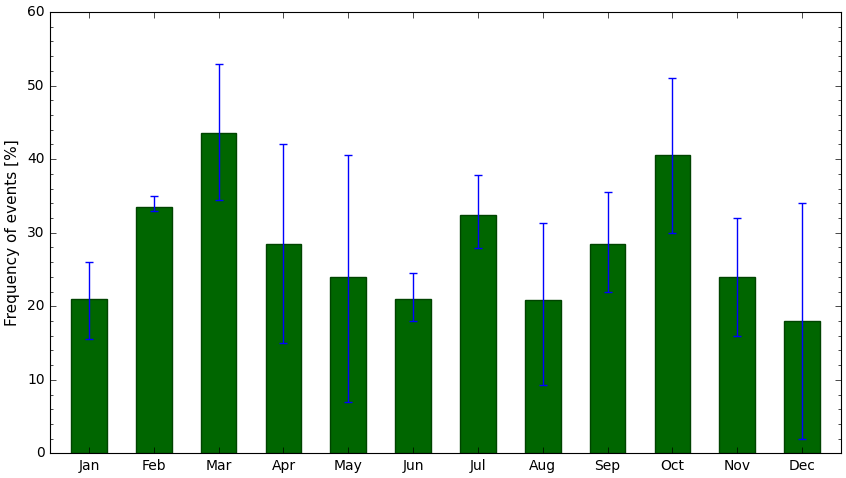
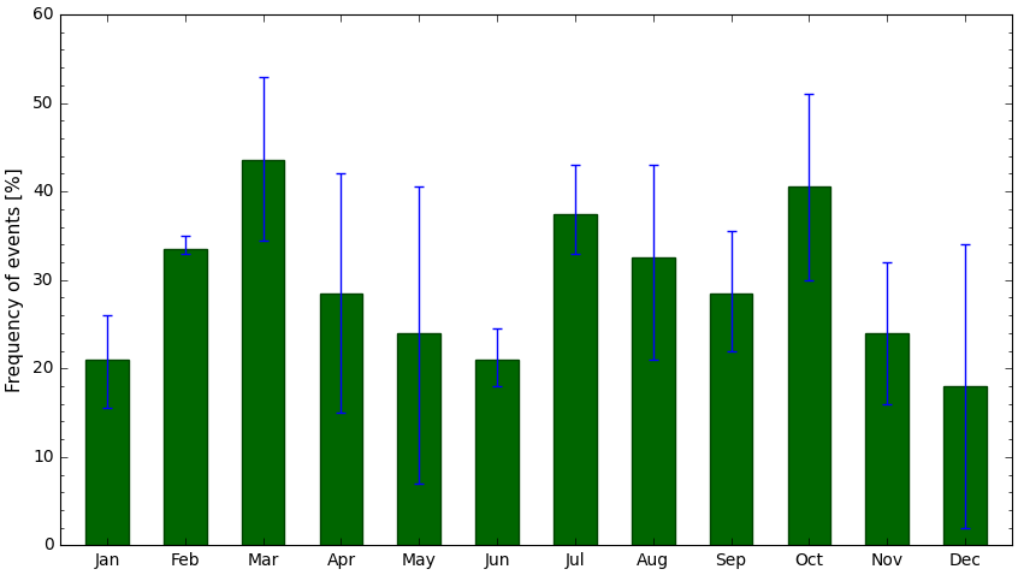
Jul: 32.4 -> 37.5
Aug: 20.8 -> 32.5
